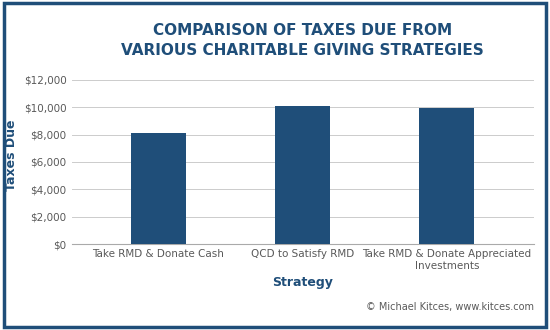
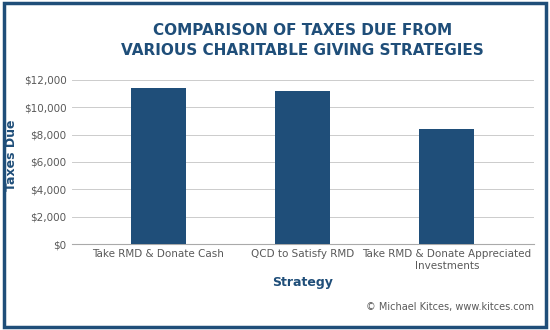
Take RMD & Donate Cash: $8,100 -> $11,400
QCD to Satisfy RMD: $10,100 -> $11,200
Take RMD & Donate Appreciated Investments: $9,900 -> $8,400
